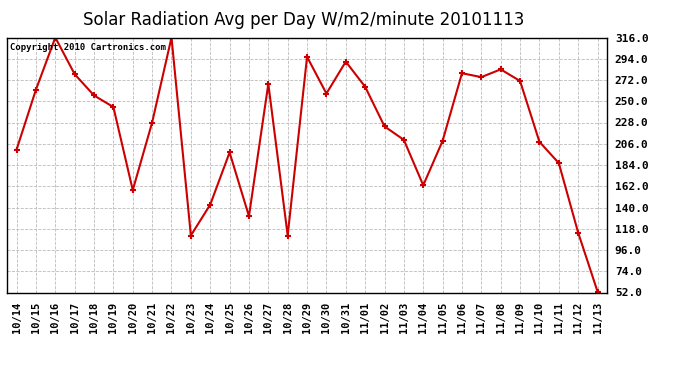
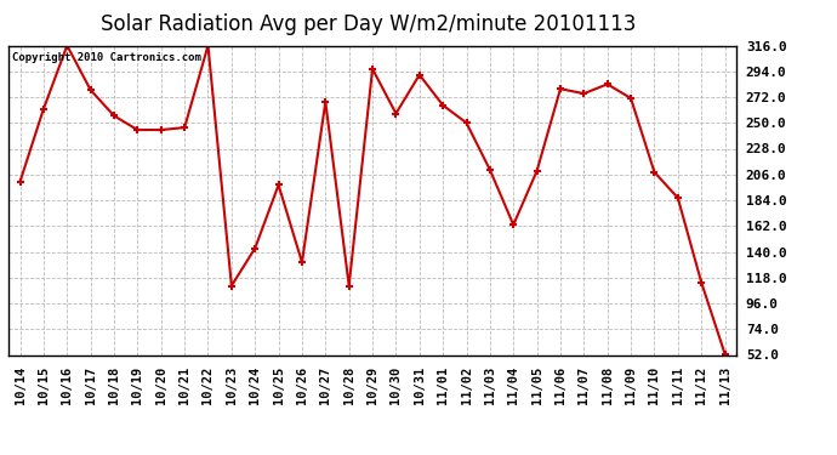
10/20: 158 -> 244
10/21: 228 -> 246
11/02: 224 -> 250
